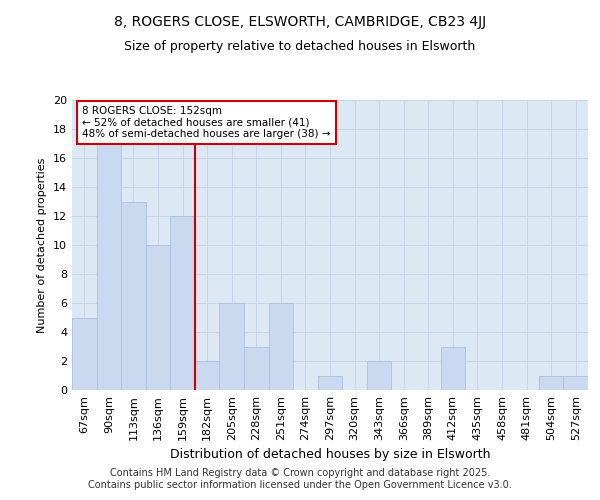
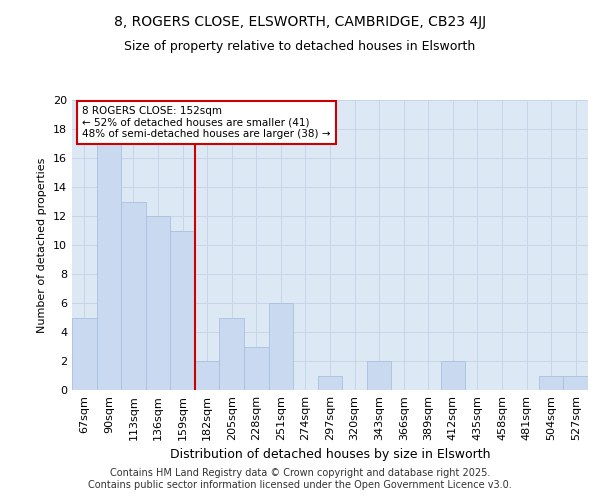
136sqm: 10 -> 12
159sqm: 12 -> 11
205sqm: 6 -> 5
412sqm: 3 -> 2
